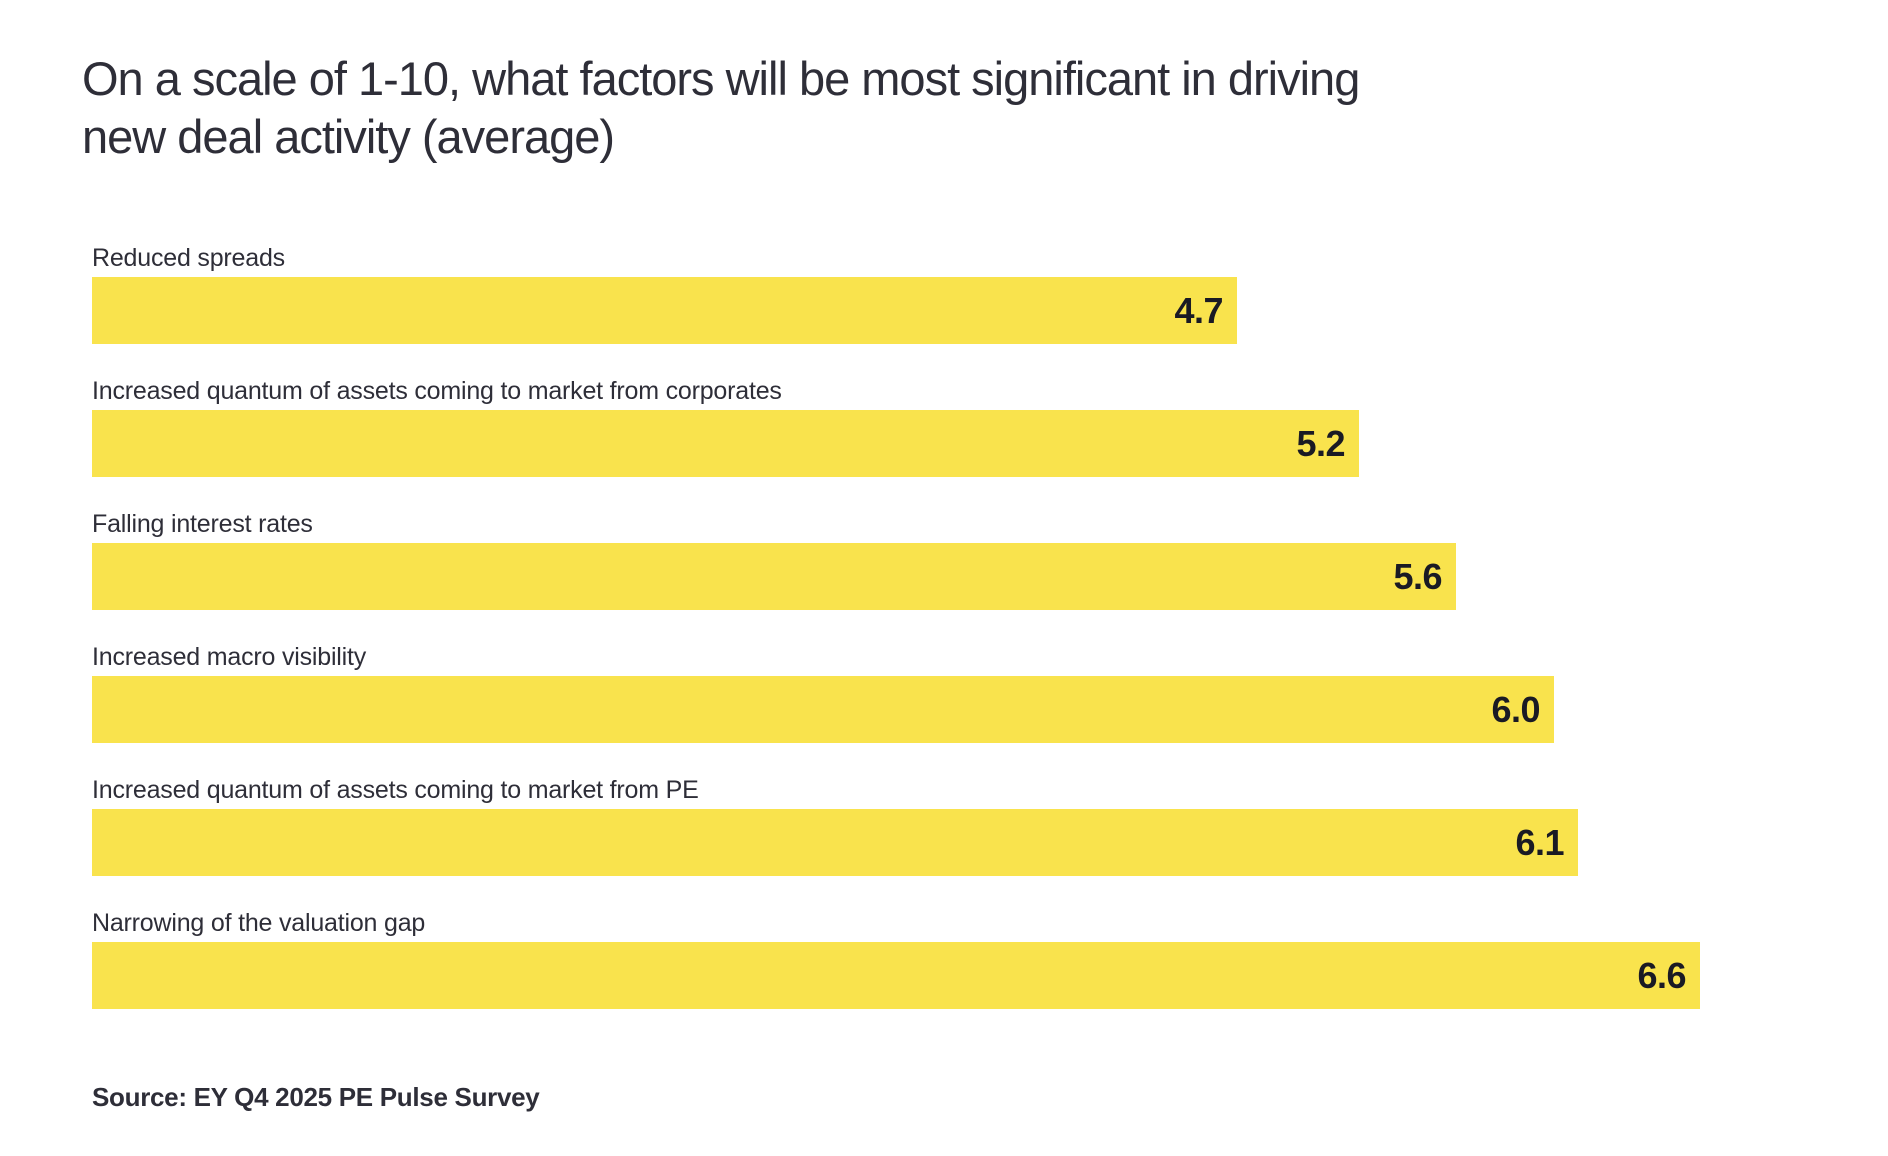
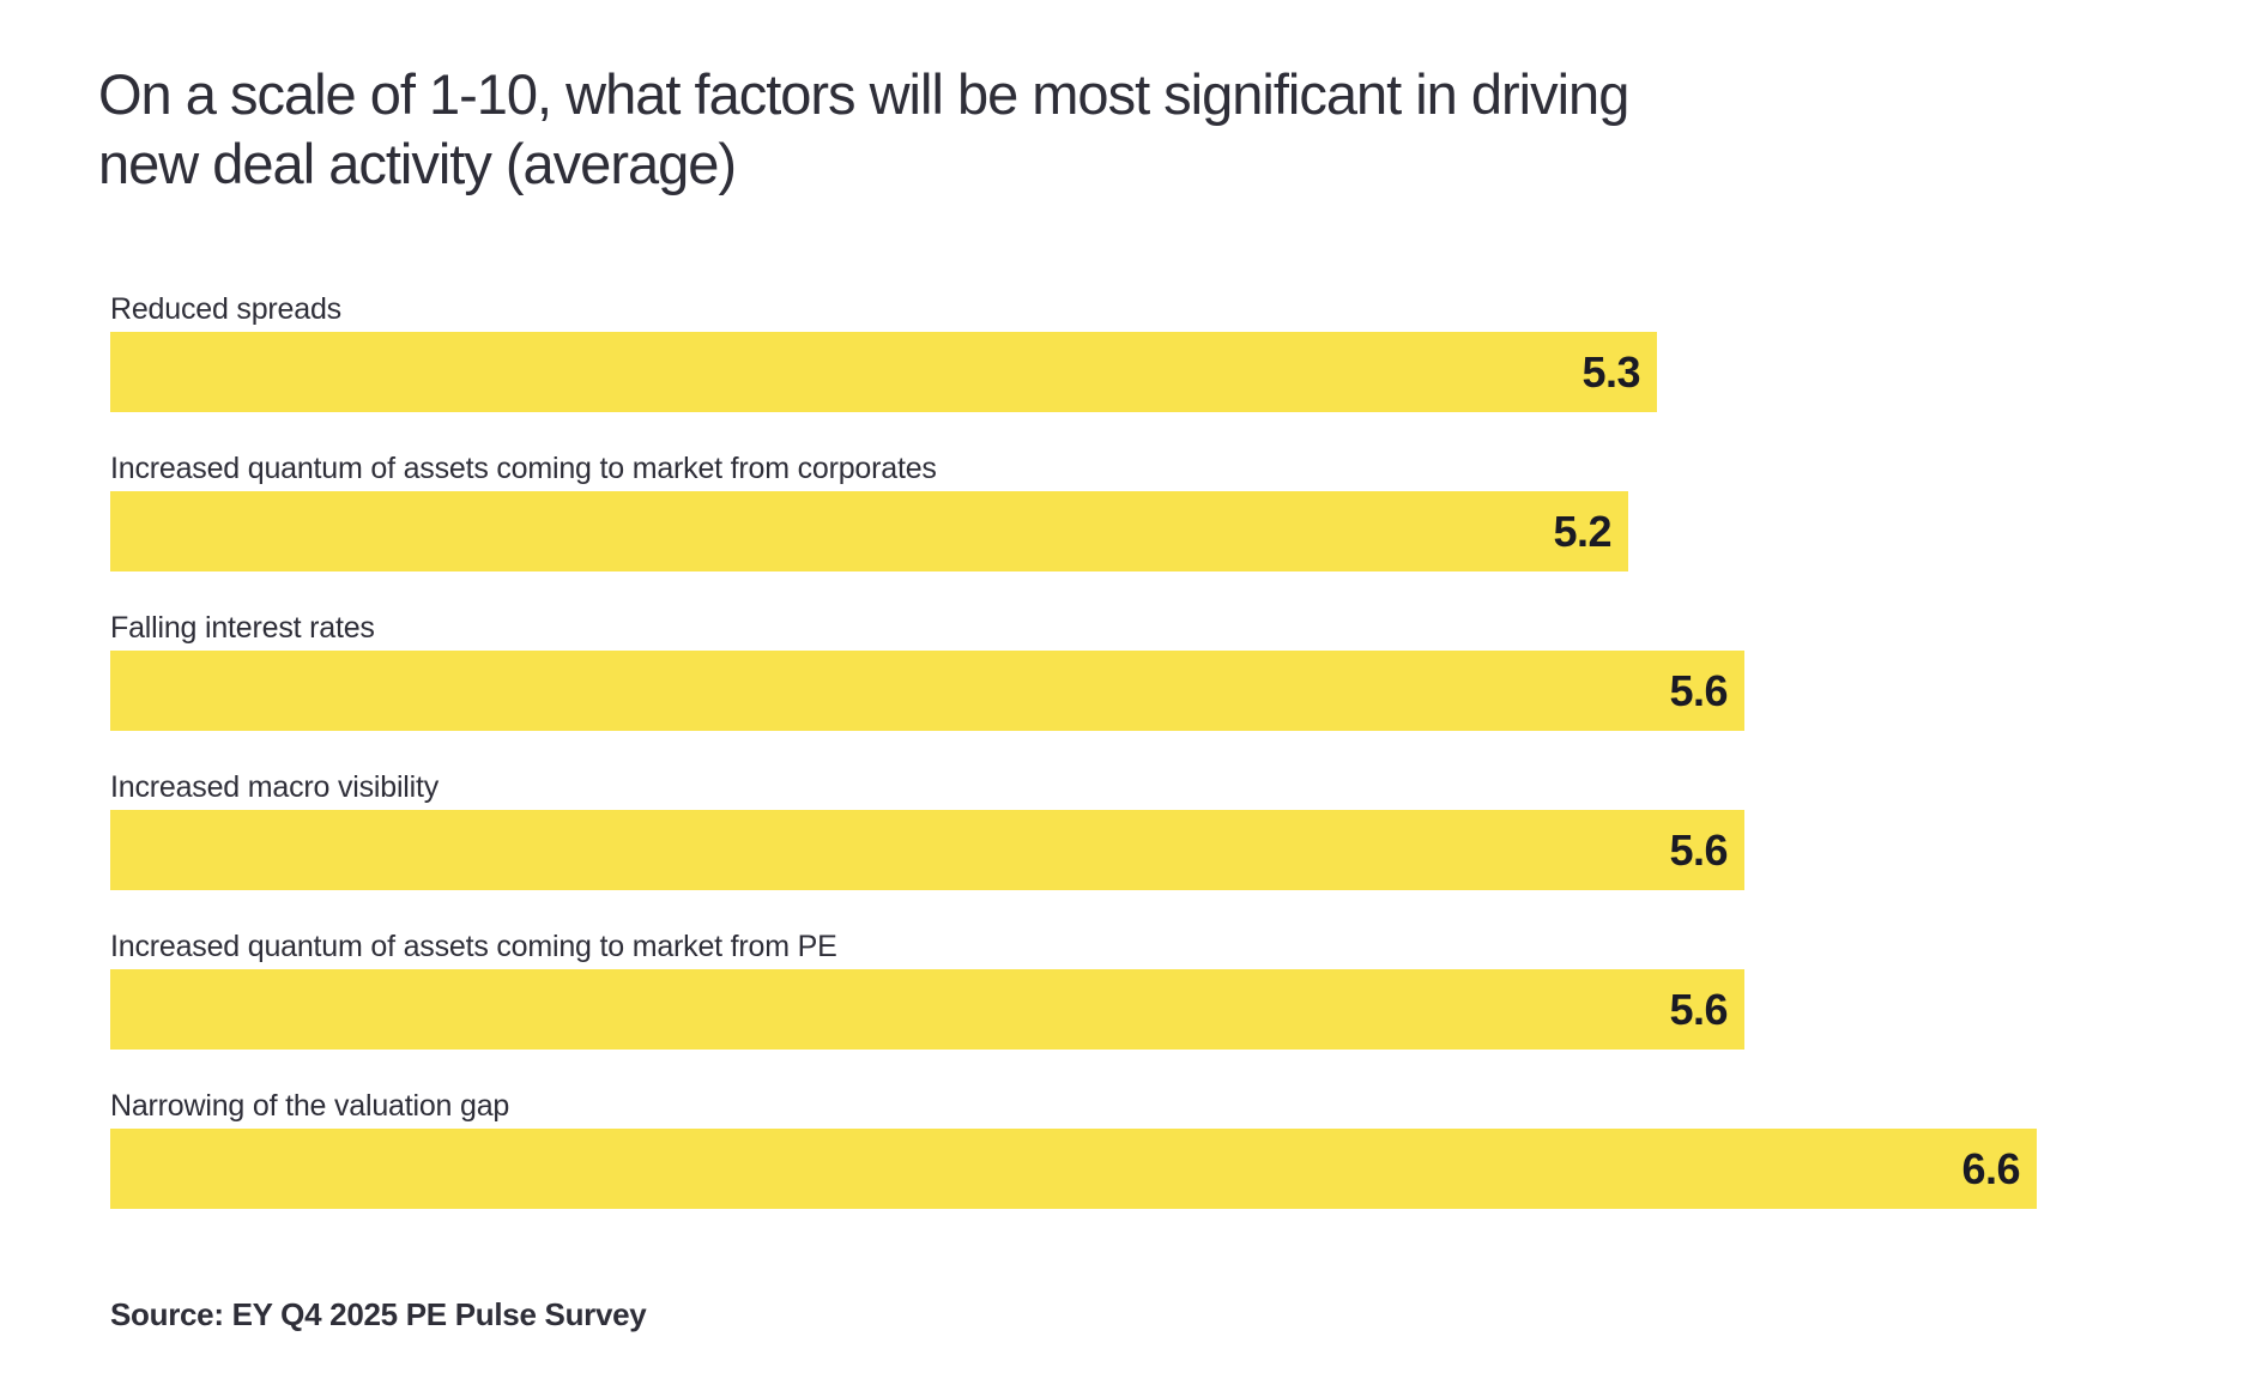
Reduced spreads: 4.7 -> 5.3
Increased macro visibility: 6.0 -> 5.6
Increased quantum of assets coming to market from PE: 6.1 -> 5.6
